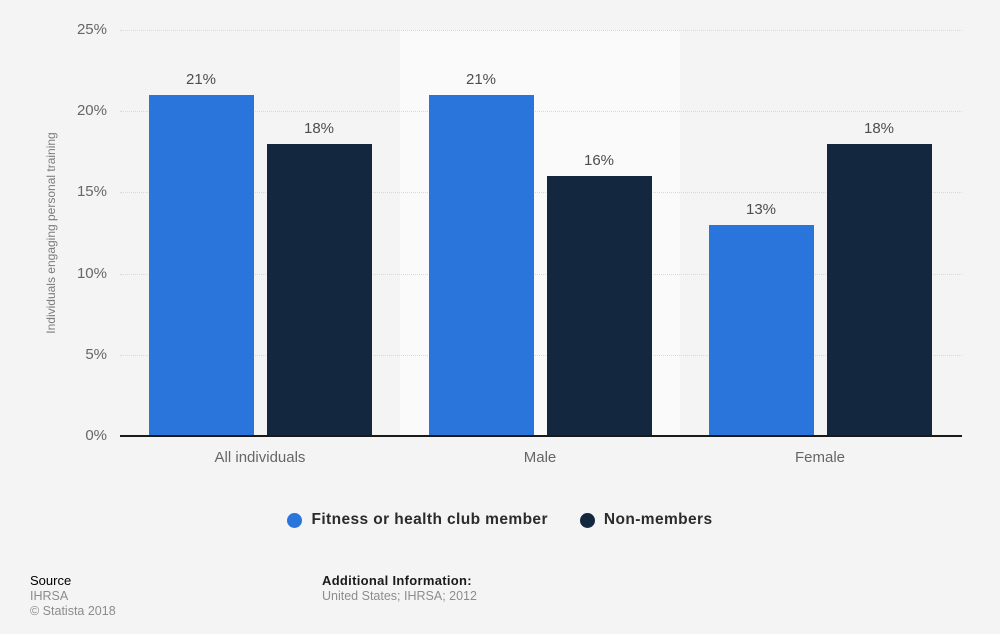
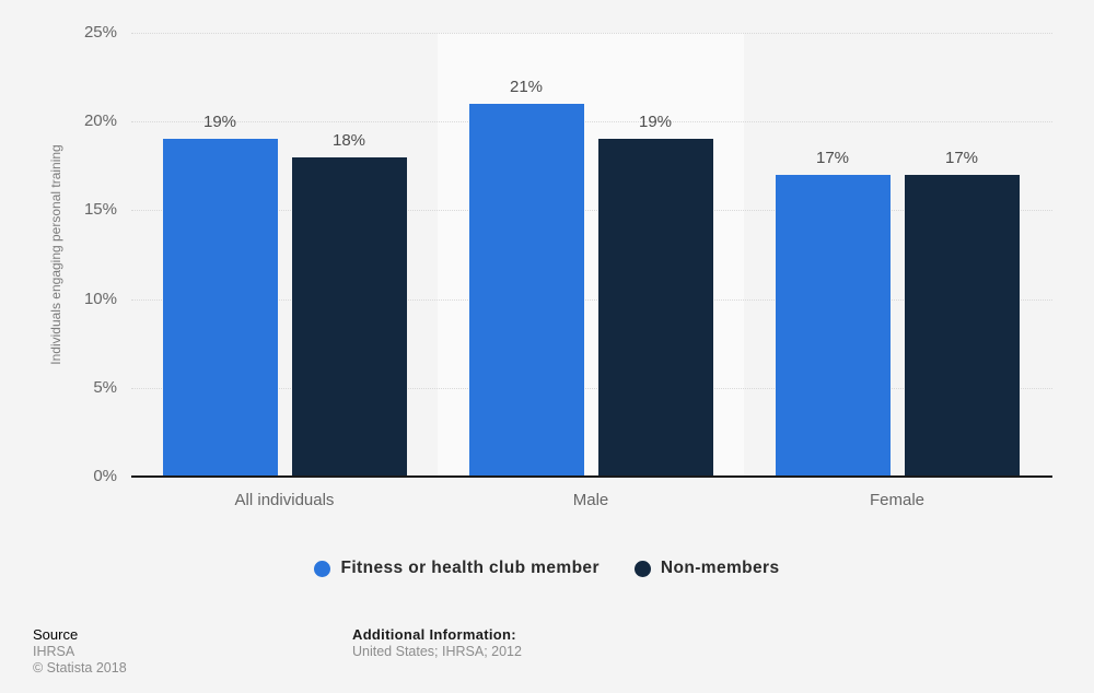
Fitness or health club member/All individuals: 21% -> 19%
Non-members/Male: 16% -> 19%
Fitness or health club member/Female: 13% -> 17%
Non-members/Female: 18% -> 17%
